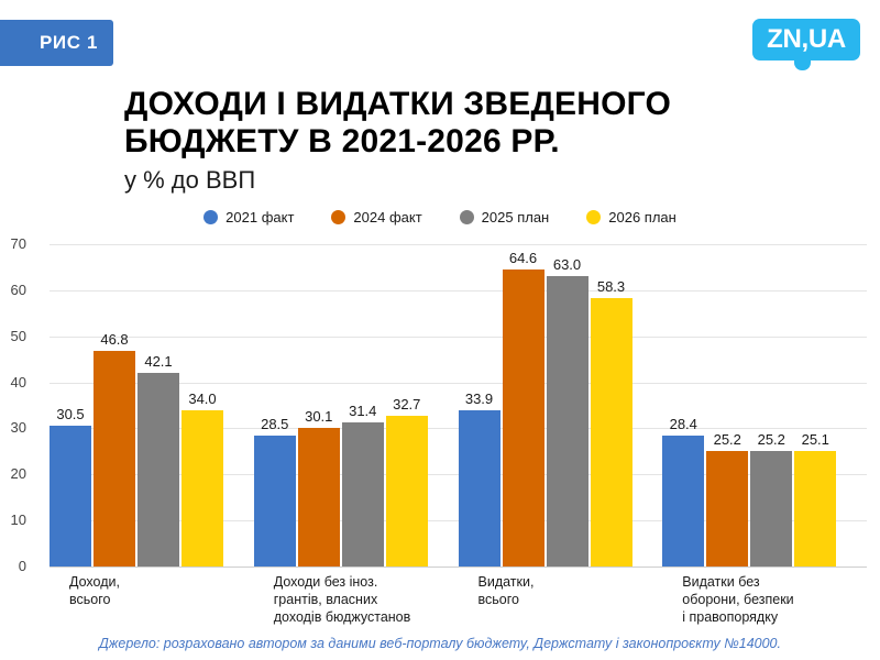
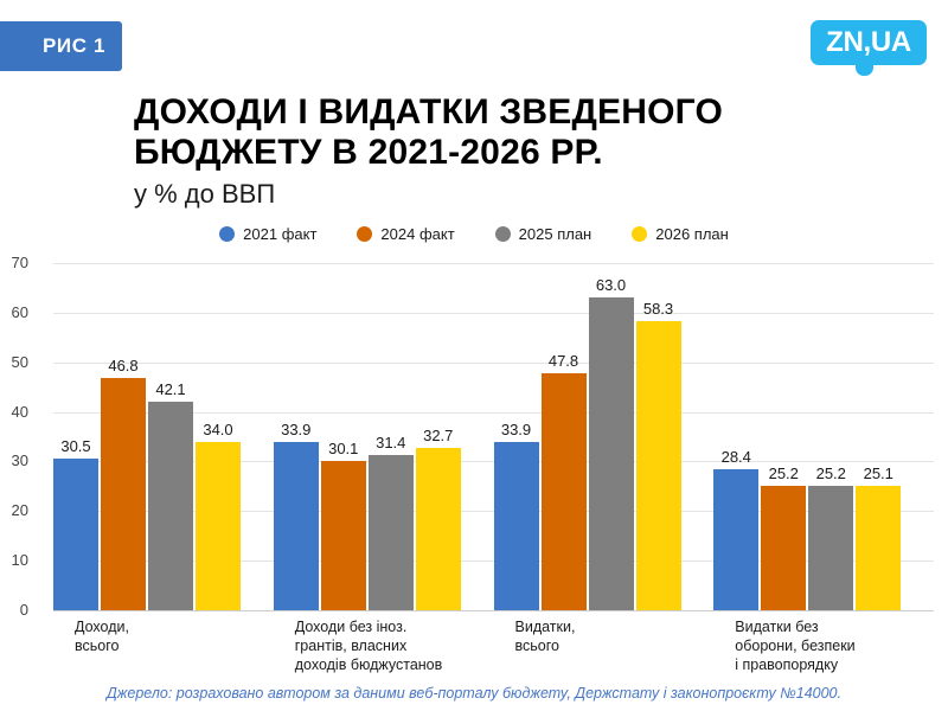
2021 факт/Доходи без іноз. грантів, власних доходів бюджустанов: 28.5 -> 33.9
2024 факт/Видатки, всього: 64.6 -> 47.8
